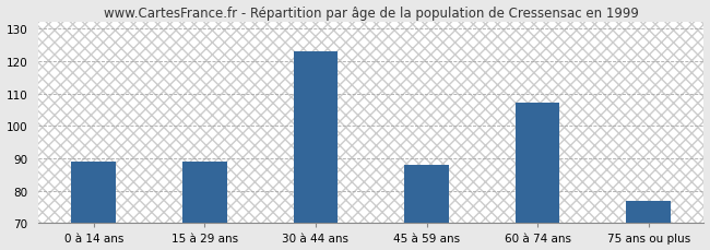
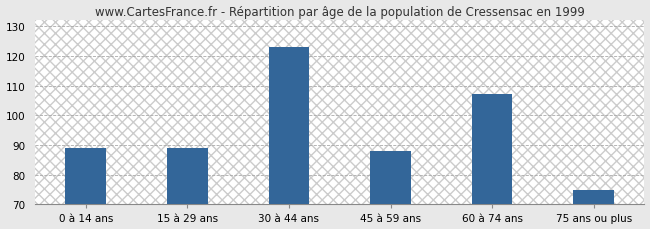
75 ans ou plus: 77 -> 75
